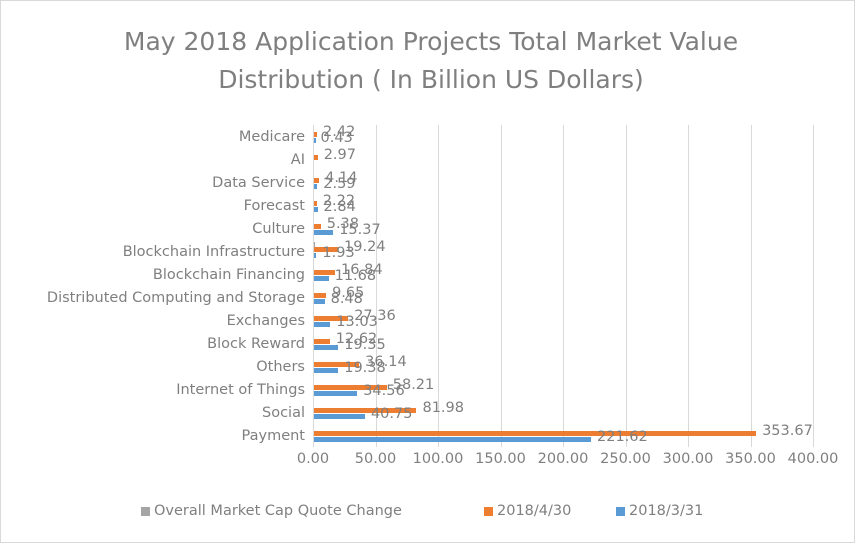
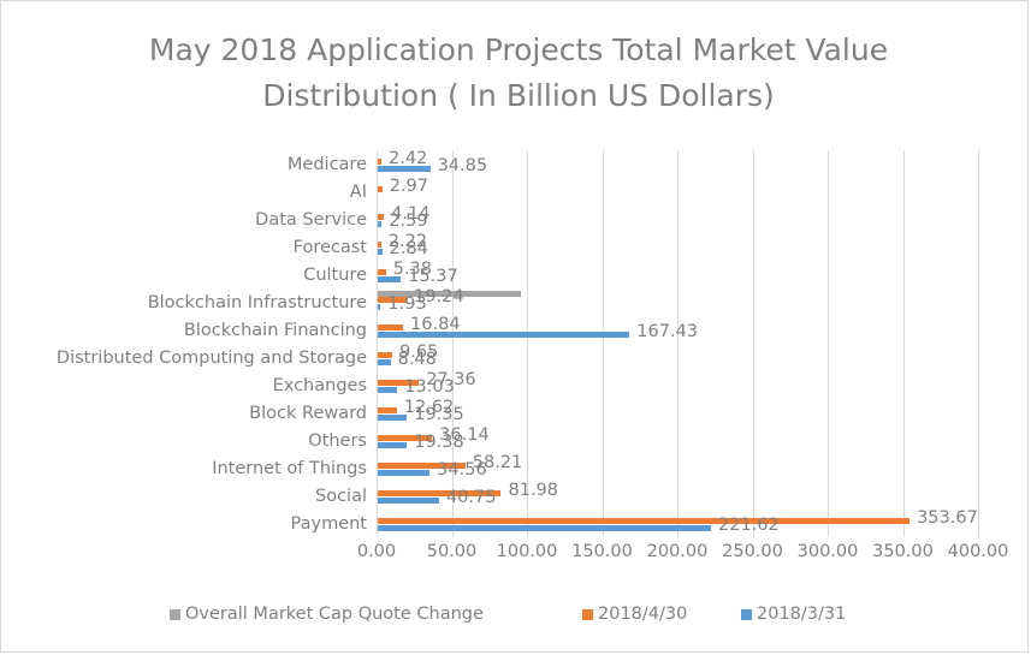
2018/3/31/Medicare: 0.43 -> 34.85
Overall Market Cap Quote Change/Blockchain Infrastructure: 1 -> 95
2018/3/31/Blockchain Financing: 11.68 -> 167.43
